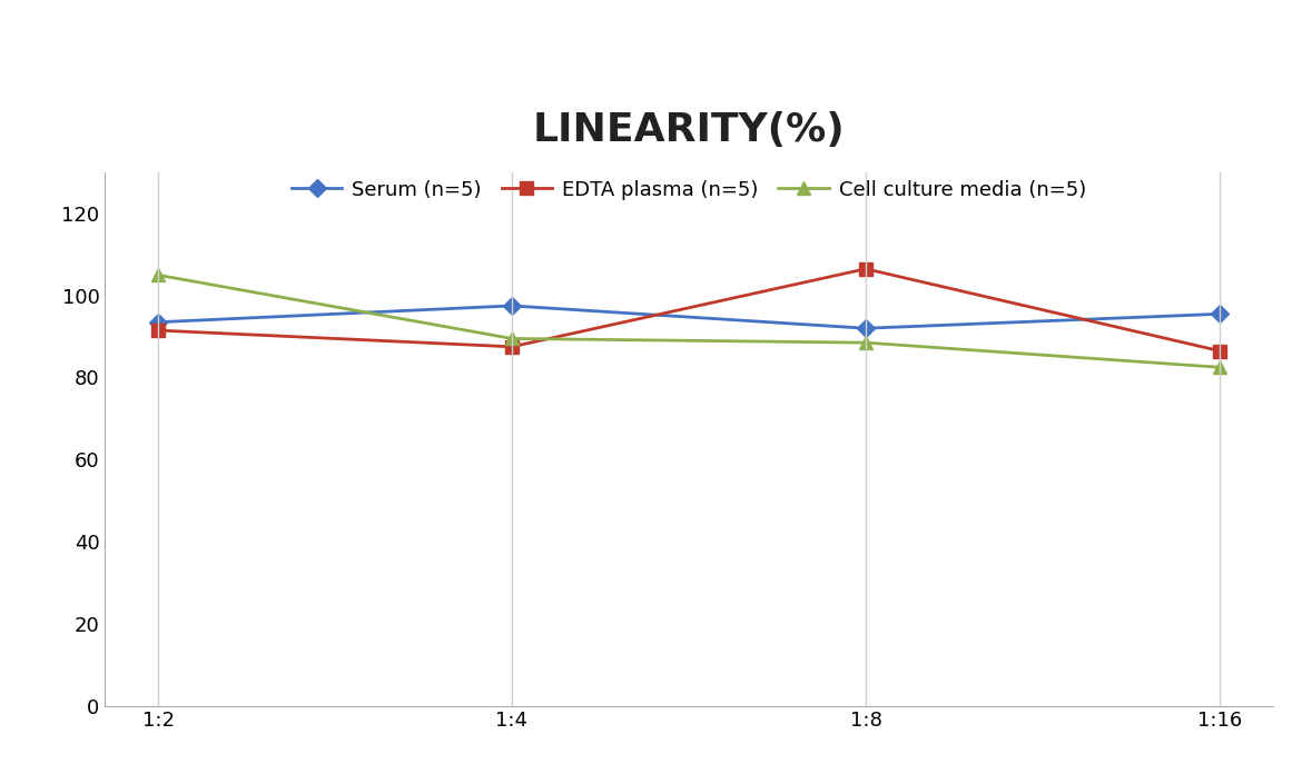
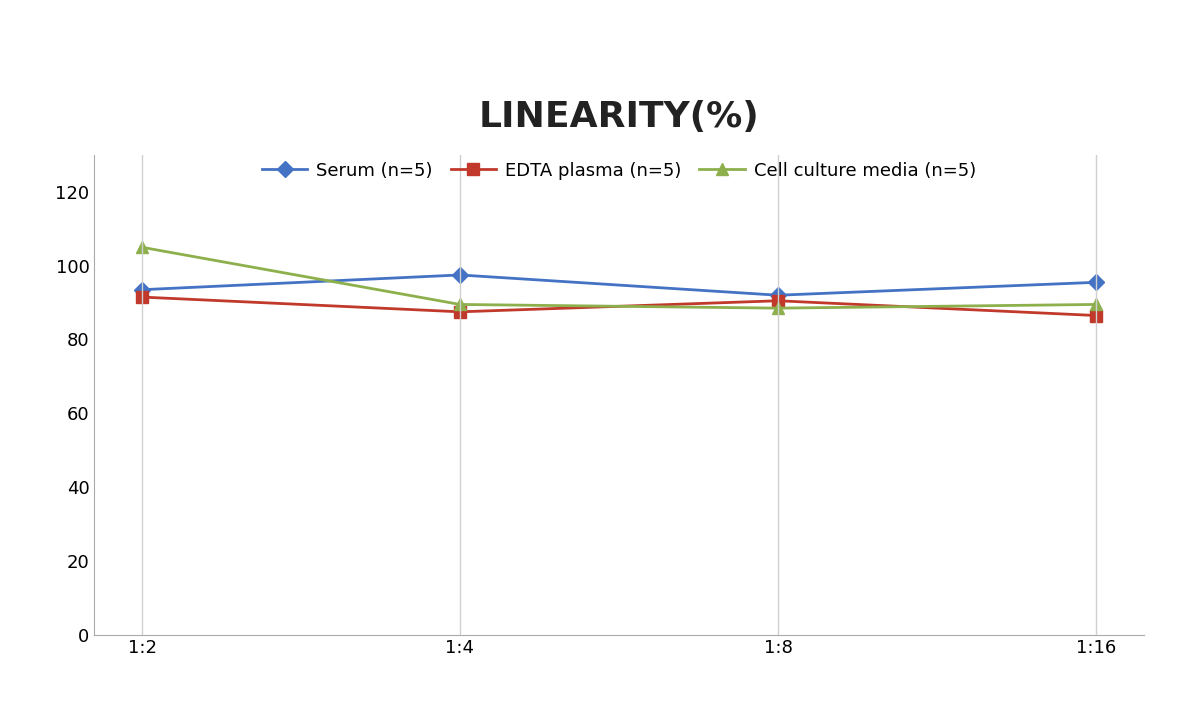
EDTA plasma (n=5)/1:8: 106.5 -> 90.5
Cell culture media (n=5)/1:16: 82.5 -> 89.5
